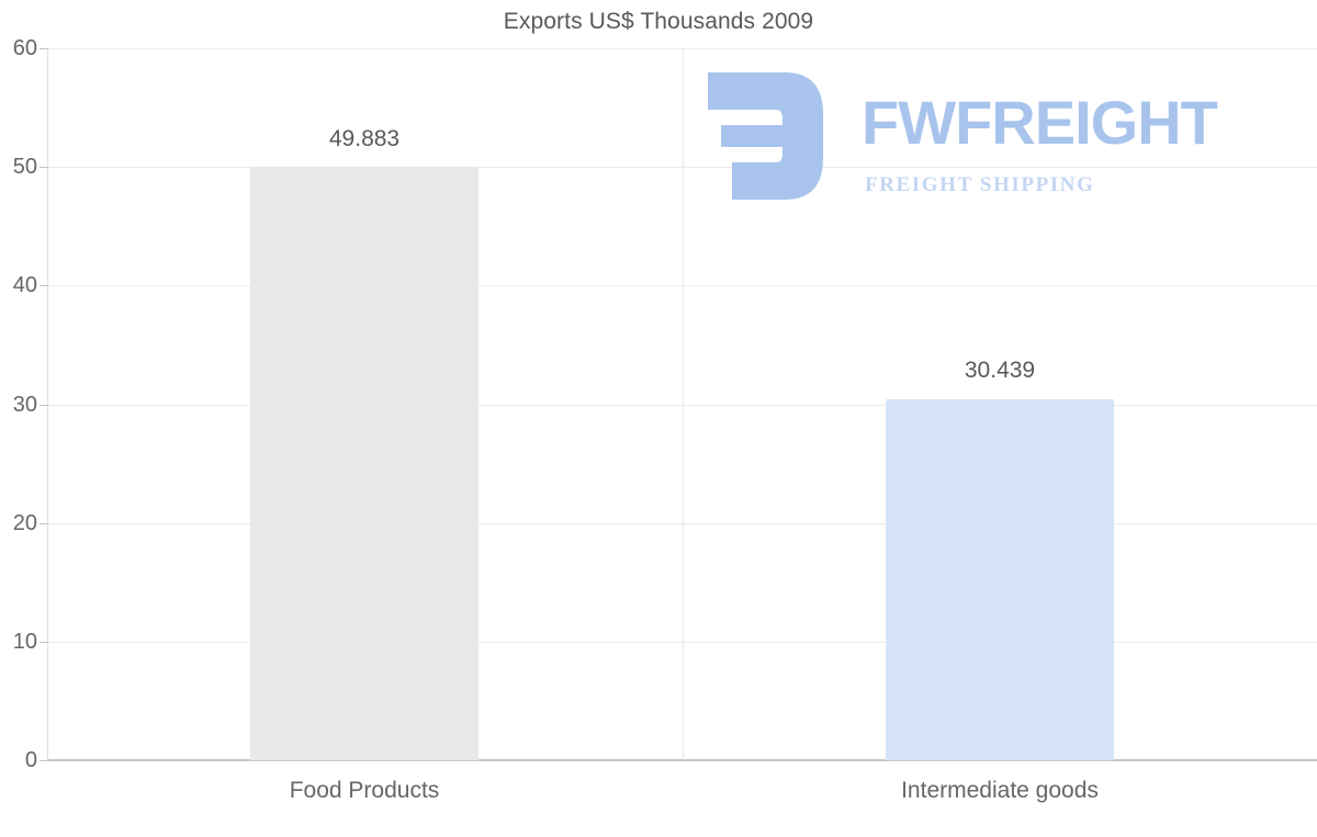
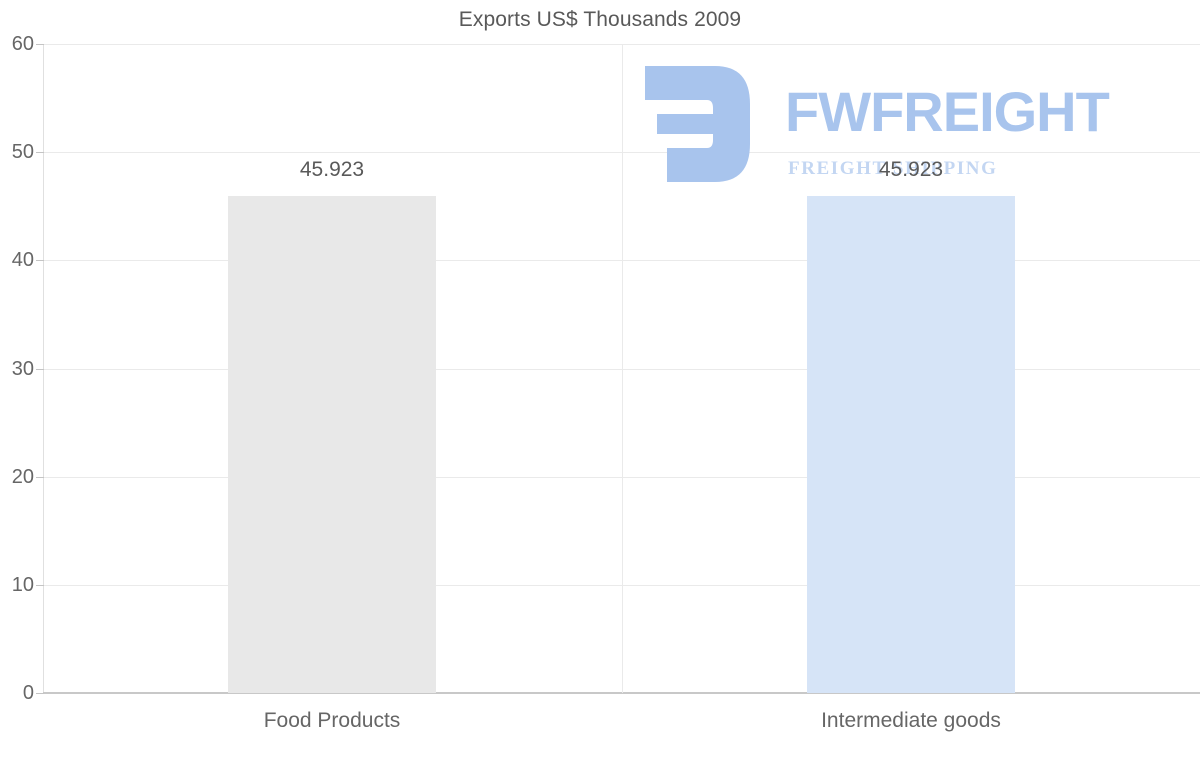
Food Products: 49.883 -> 45.923
Intermediate goods: 30.439 -> 45.923
